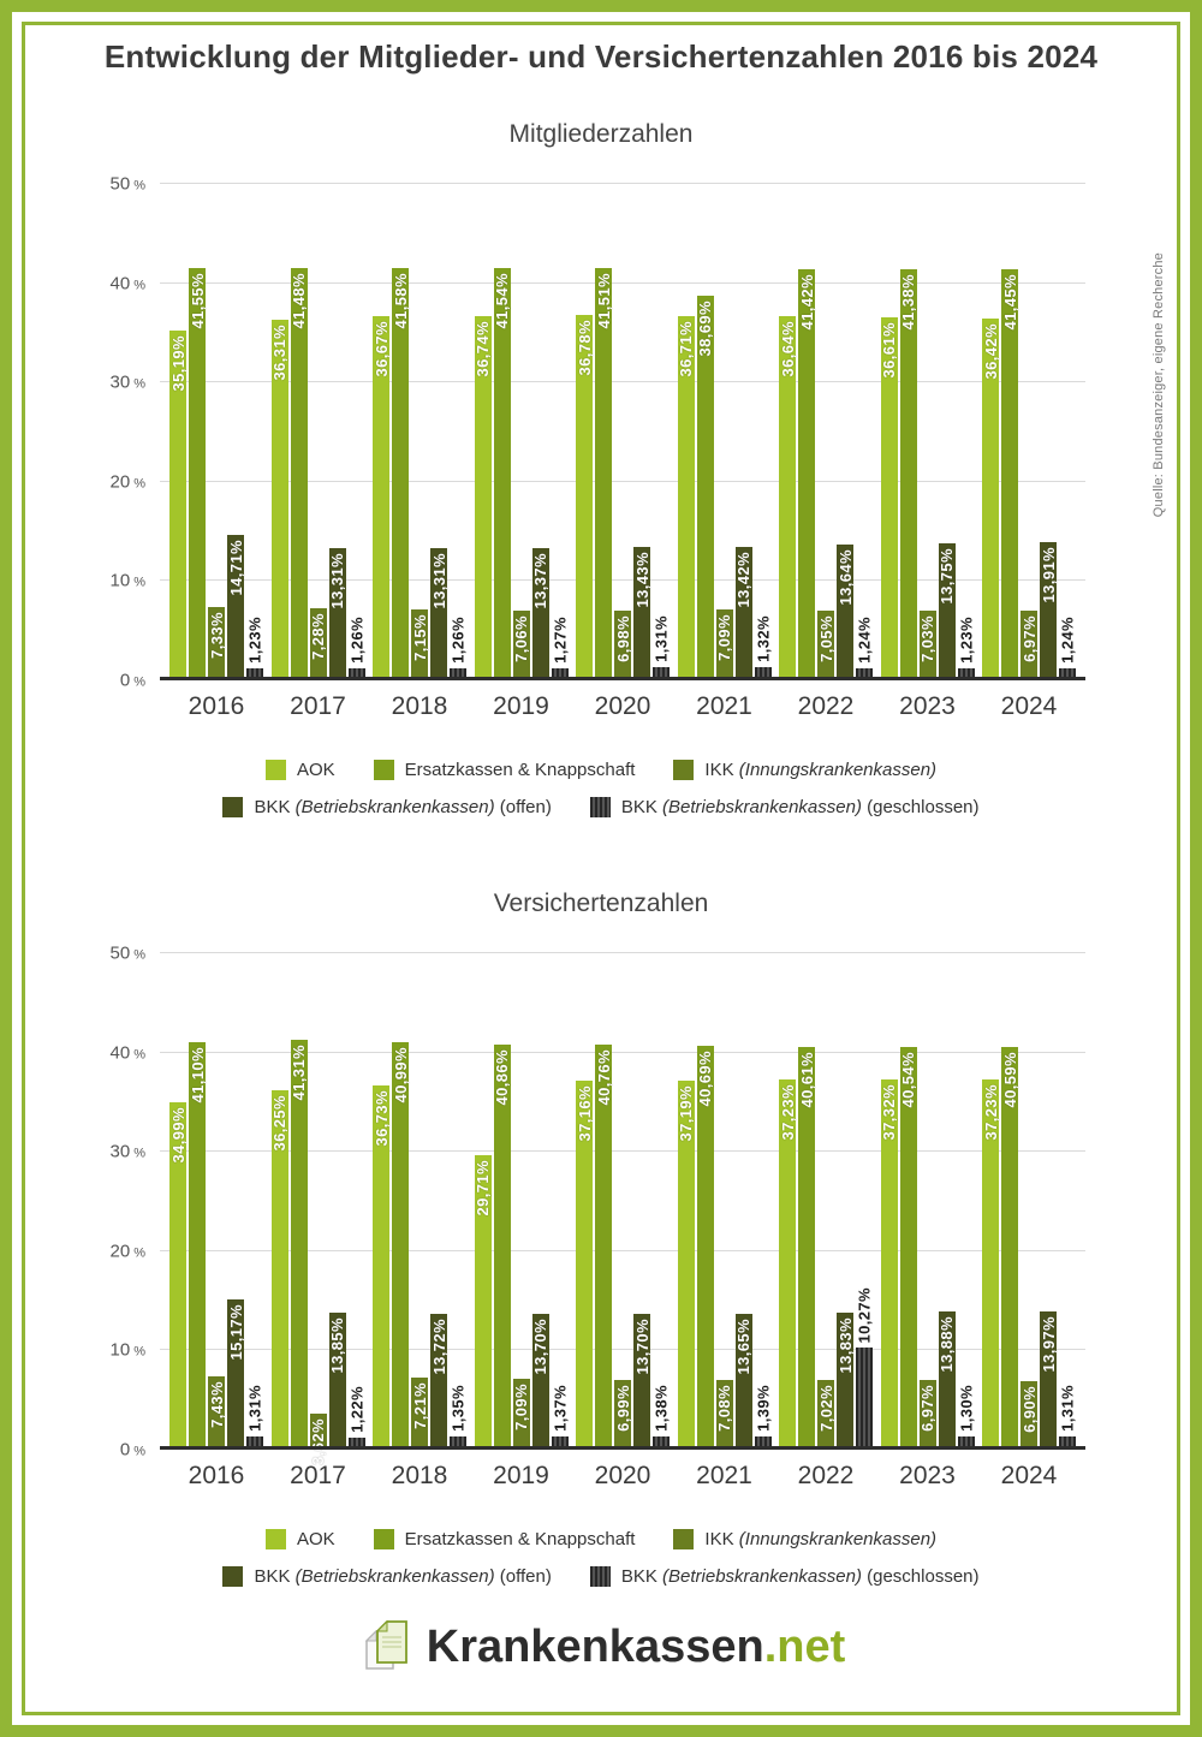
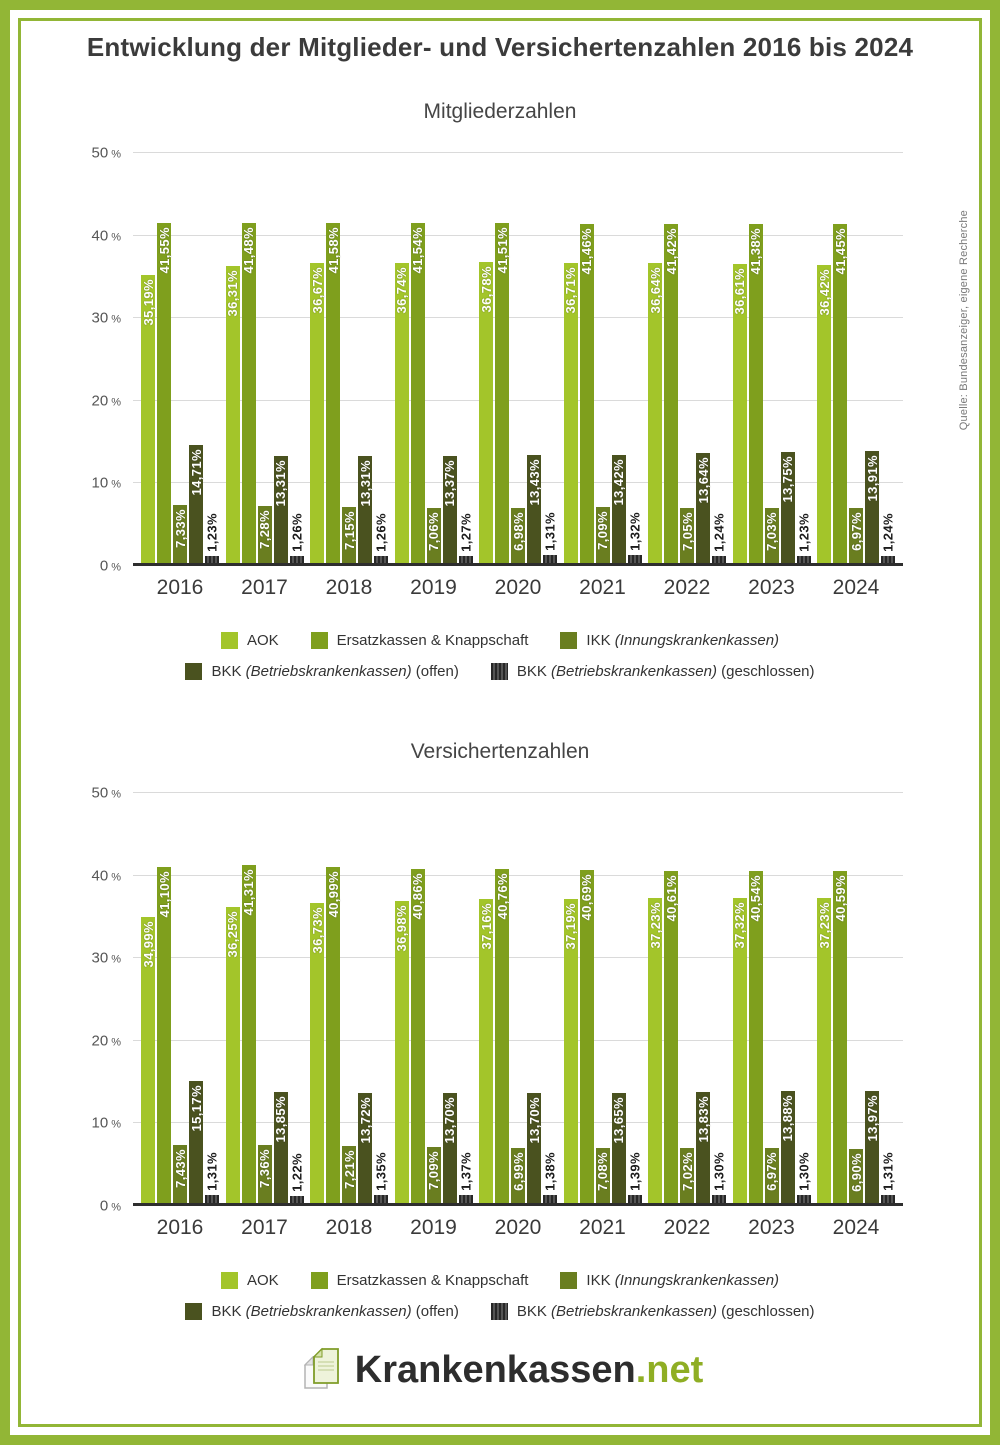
Mitgliederzahlen/Ersatzkassen & Knappschaft/2021: 38,69% -> 41,46%
Versichertenzahlen/IKK (Innungskrankenkassen)/2017: 3,62% -> 7,36%
Versichertenzahlen/AOK/2019: 29,71% -> 36,98%
Versichertenzahlen/BKK (Betriebskrankenkassen) (geschlossen)/2022: 10,27% -> 1,30%
